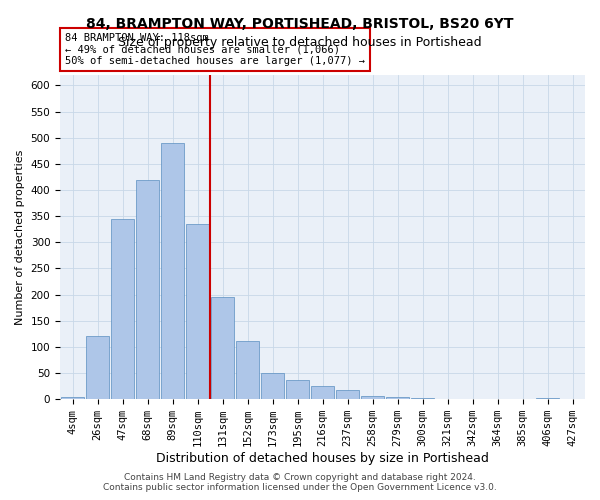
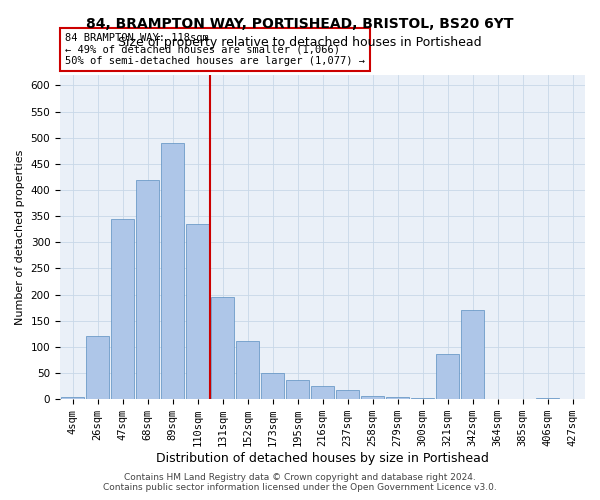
321sqm: 1 -> 86
342sqm: 1 -> 170
